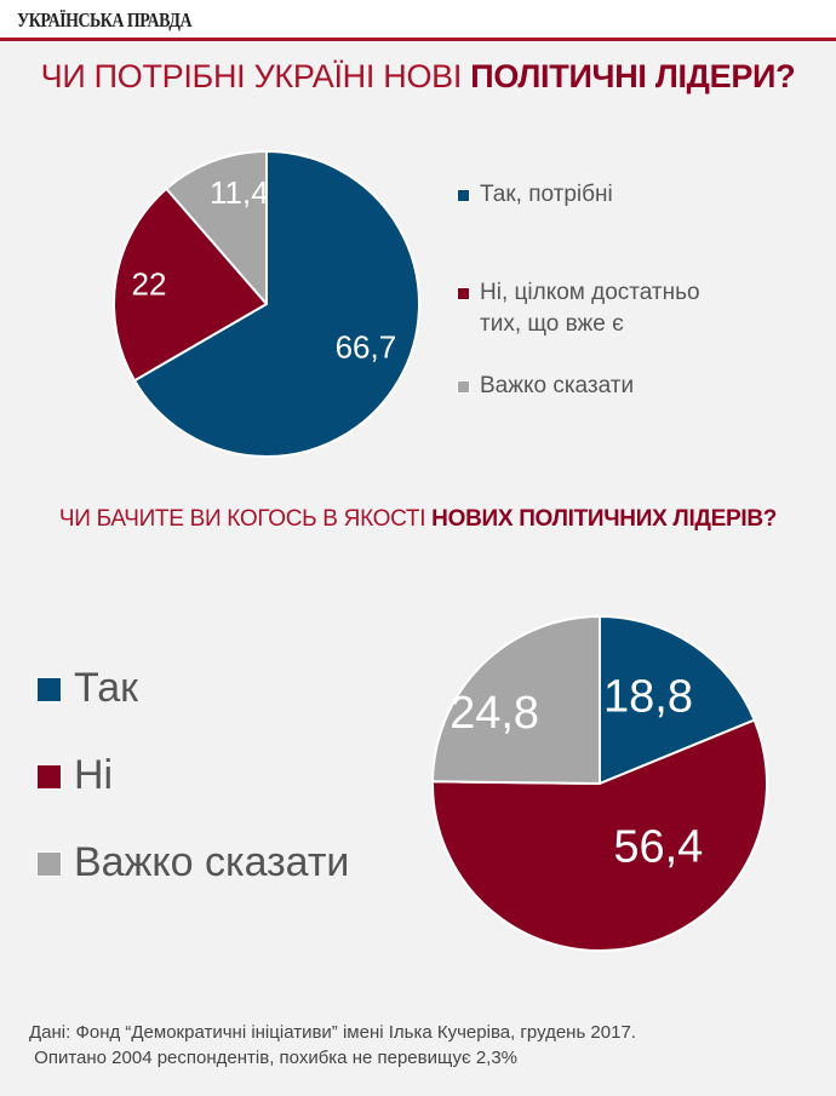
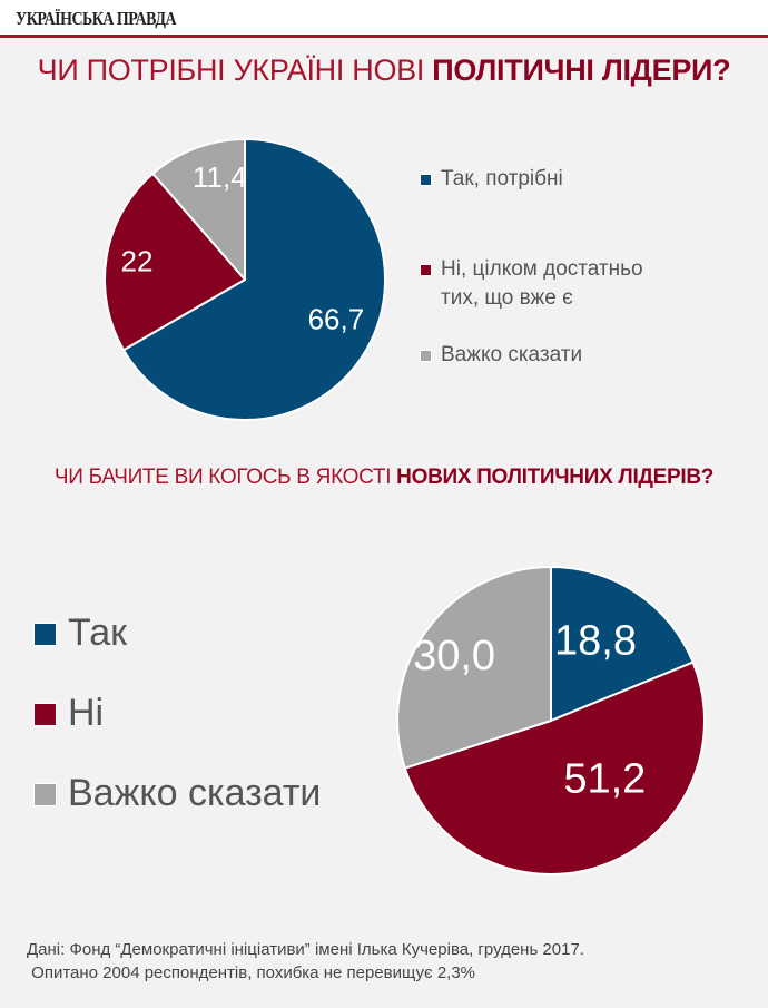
ЧИ БАЧИТЕ ВИ КОГОСЬ В ЯКОСТІ НОВИХ ПОЛІТИЧНИХ ЛІДЕРІВ?/Ні: 56,4 -> 51,2
ЧИ БАЧИТЕ ВИ КОГОСЬ В ЯКОСТІ НОВИХ ПОЛІТИЧНИХ ЛІДЕРІВ?/Важко сказати: 24,8 -> 30,0
